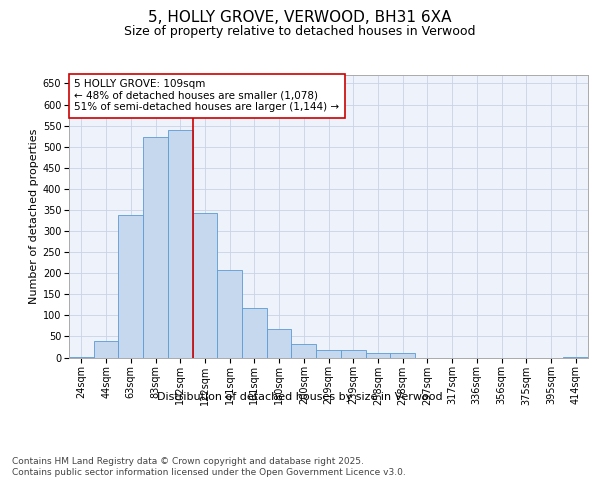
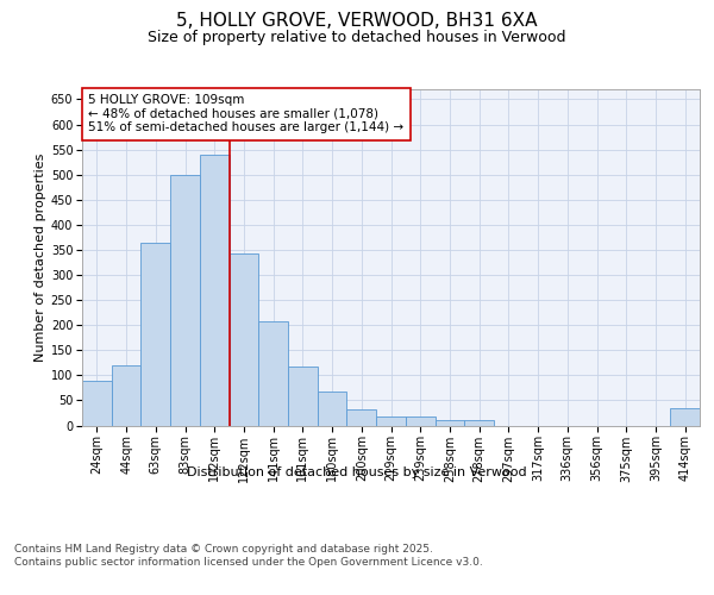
24sqm: 2 -> 90
44sqm: 40 -> 120
63sqm: 338 -> 365
83sqm: 522 -> 500
414sqm: 2 -> 35
